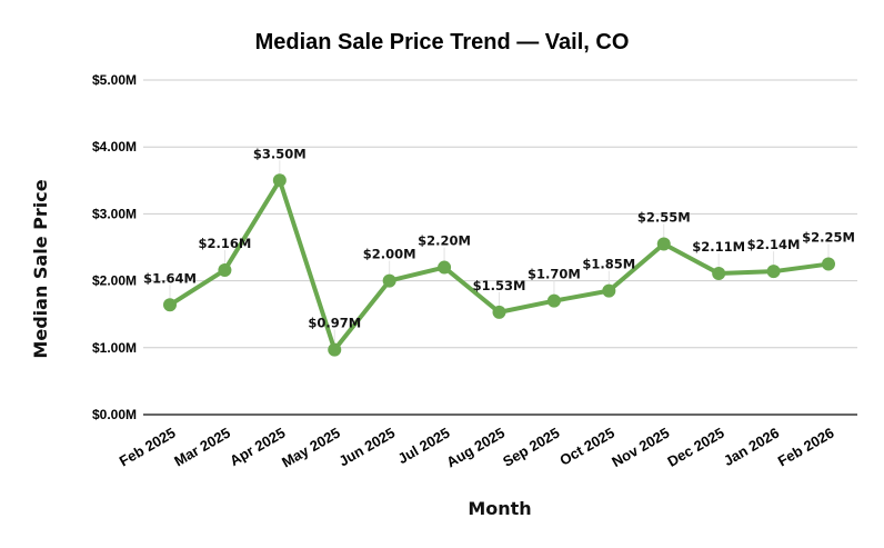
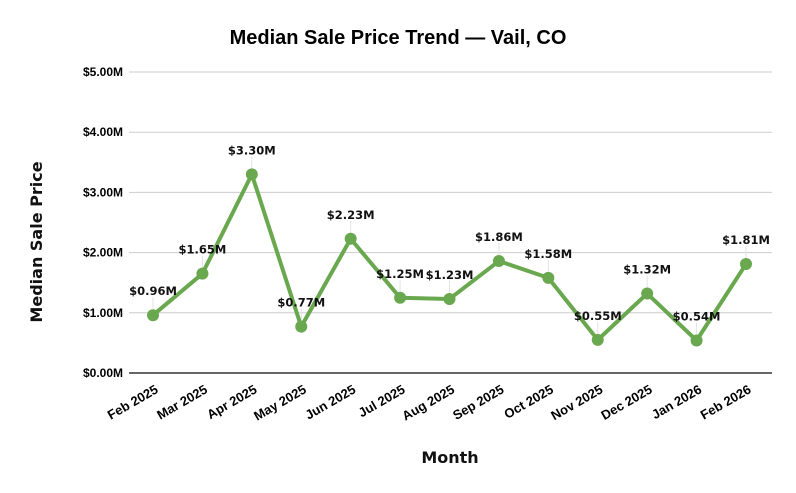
Feb 2025: $1.64M -> $0.96M
Mar 2025: $2.16M -> $1.65M
Apr 2025: $3.50M -> $3.30M
May 2025: $0.97M -> $0.77M
Jun 2025: $2.00M -> $2.23M
Jul 2025: $2.20M -> $1.25M
Aug 2025: $1.53M -> $1.23M
Sep 2025: $1.70M -> $1.86M
Oct 2025: $1.85M -> $1.58M
Nov 2025: $2.55M -> $0.55M
Dec 2025: $2.11M -> $1.32M
Jan 2026: $2.14M -> $0.54M
Feb 2026: $2.25M -> $1.81M
